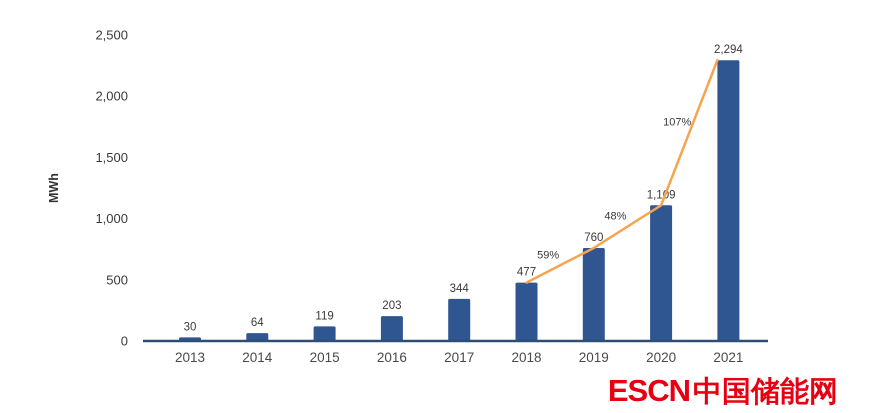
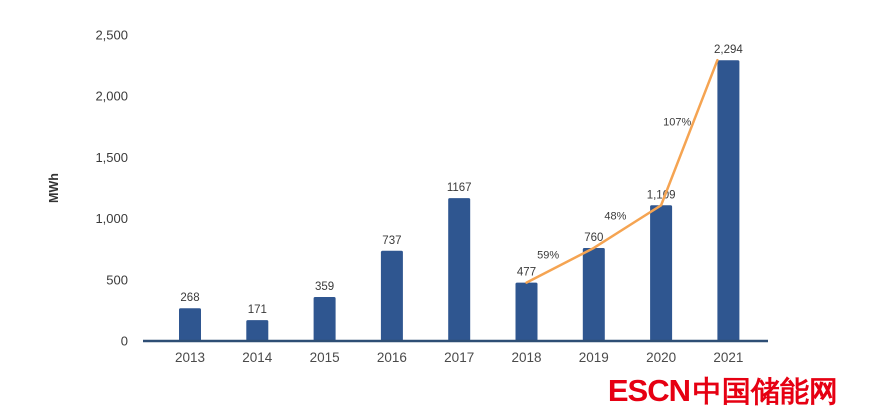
2013: 30 -> 268
2014: 64 -> 171
2015: 119 -> 359
2016: 203 -> 737
2017: 344 -> 1167
